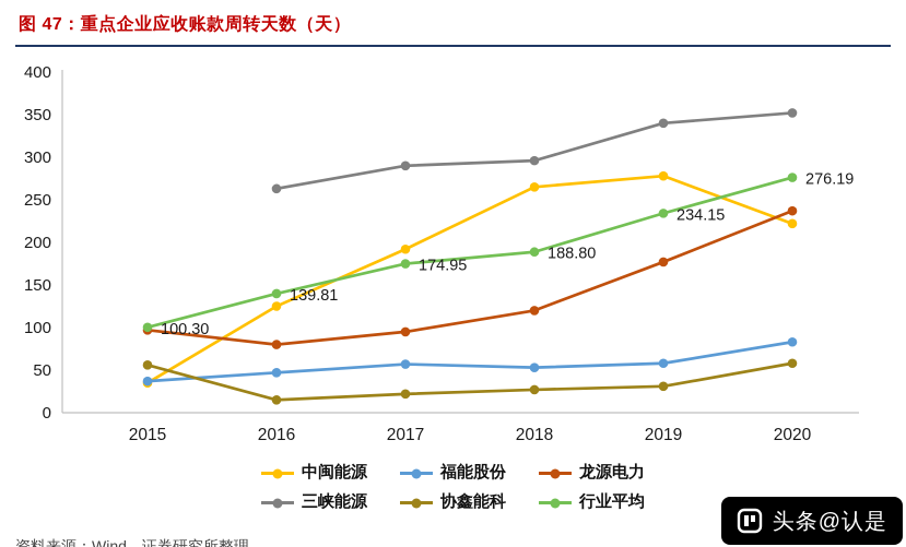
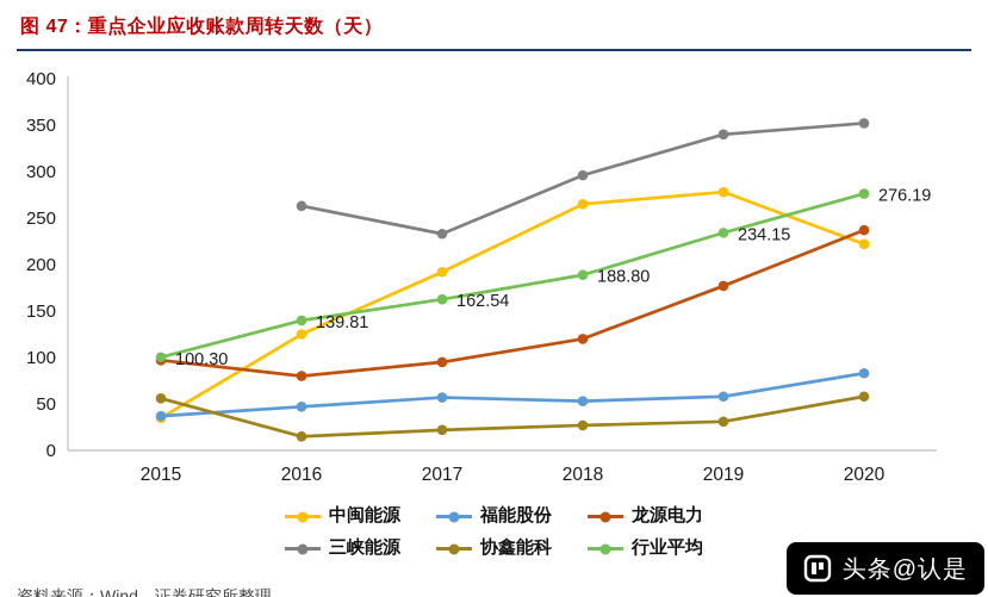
三峡能源/2017: 290 -> 230
行业平均/2017: 174.95 -> 162.54
